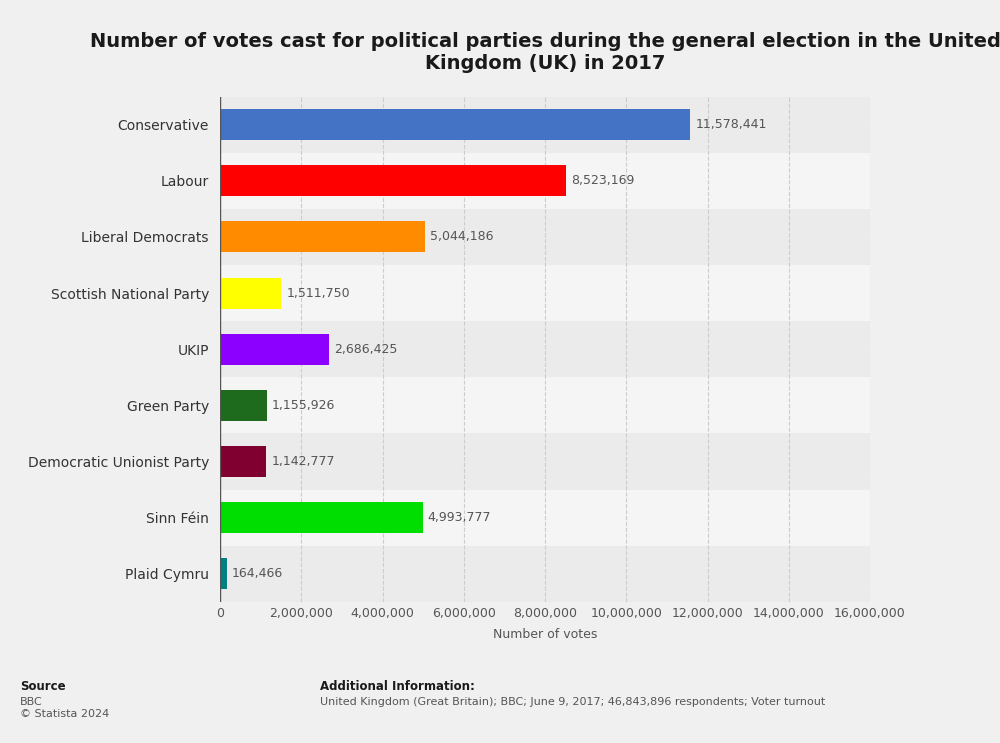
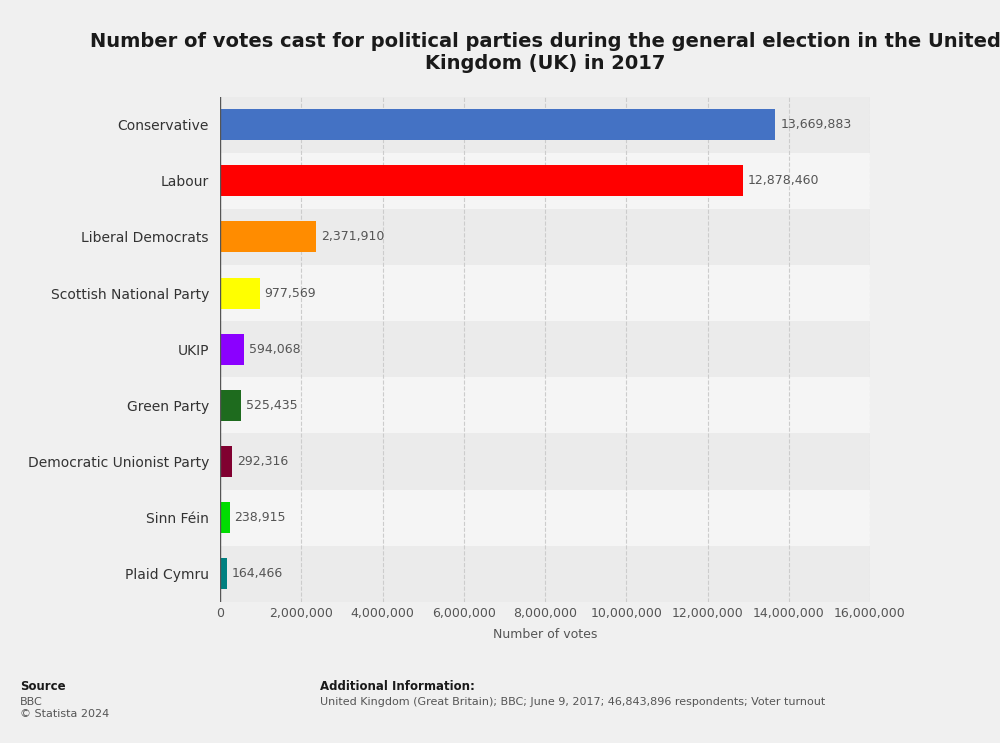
Conservative: 11,578,441 -> 13,669,883
Labour: 8,523,169 -> 12,878,460
Liberal Democrats: 5,044,186 -> 2,371,910
Scottish National Party: 1,511,750 -> 977,569
UKIP: 2,686,425 -> 594,068
Green Party: 1,155,926 -> 525,435
Democratic Unionist Party: 1,142,777 -> 292,316
Sinn Féin: 4,993,777 -> 238,915
